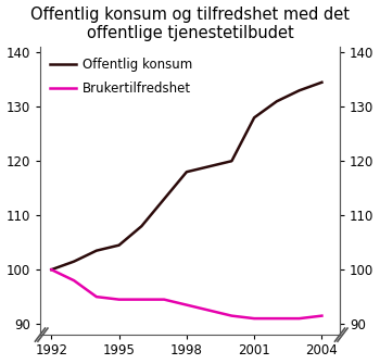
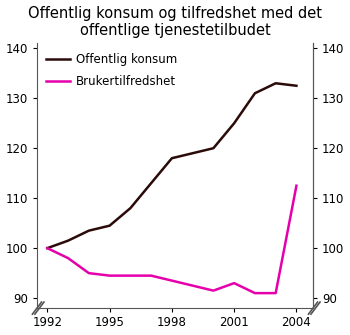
Offentlig konsum/2001: 128.0 -> 125.0
Brukertilfredshet/2001: 91.0 -> 93.0
Offentlig konsum/2004: 134.5 -> 132.5
Brukertilfredshet/2004: 91.5 -> 112.5
